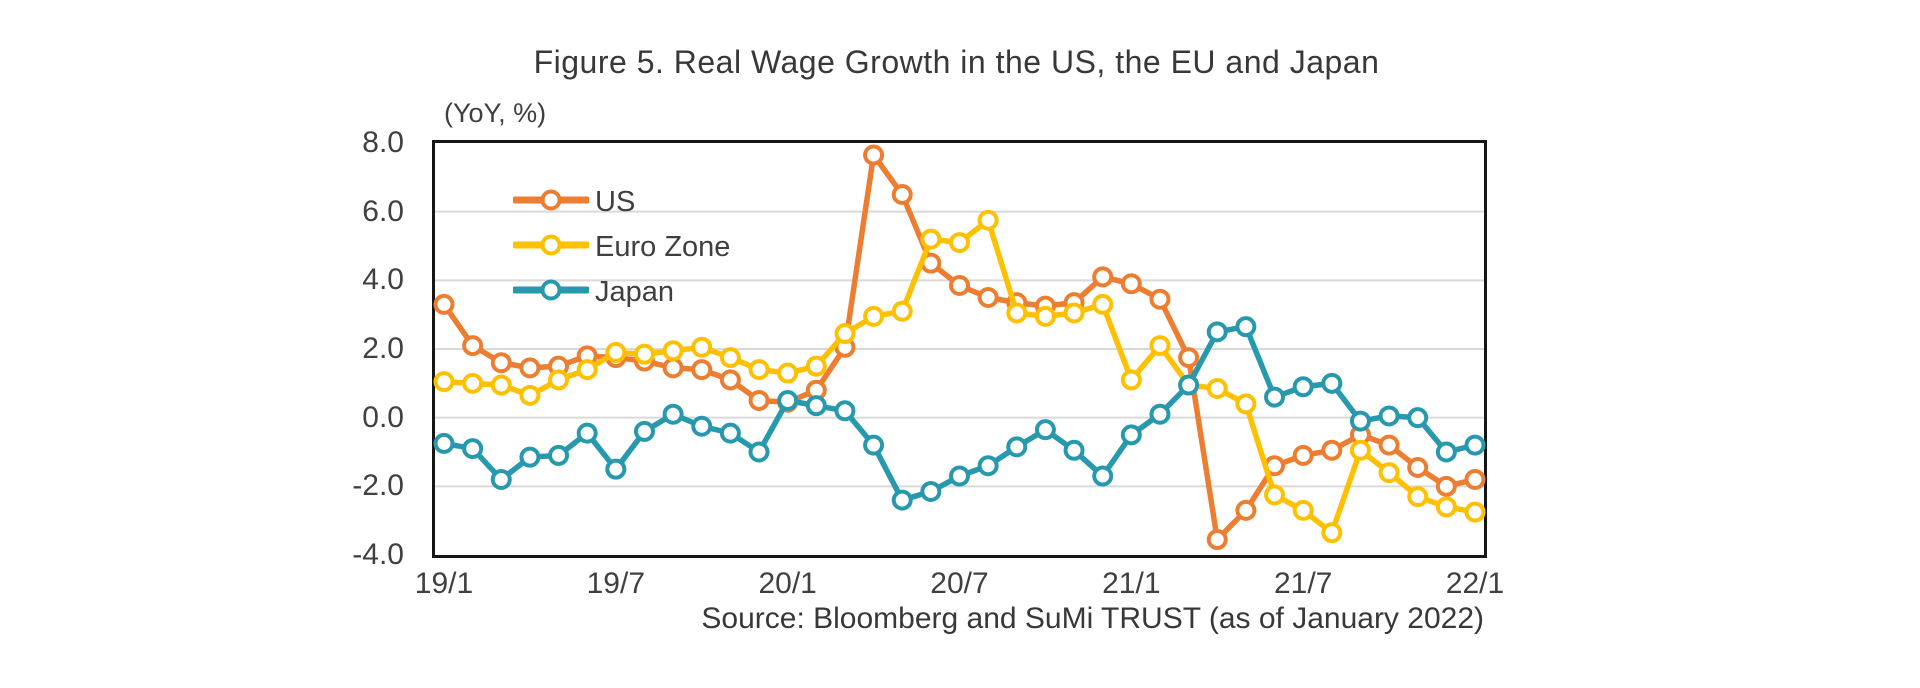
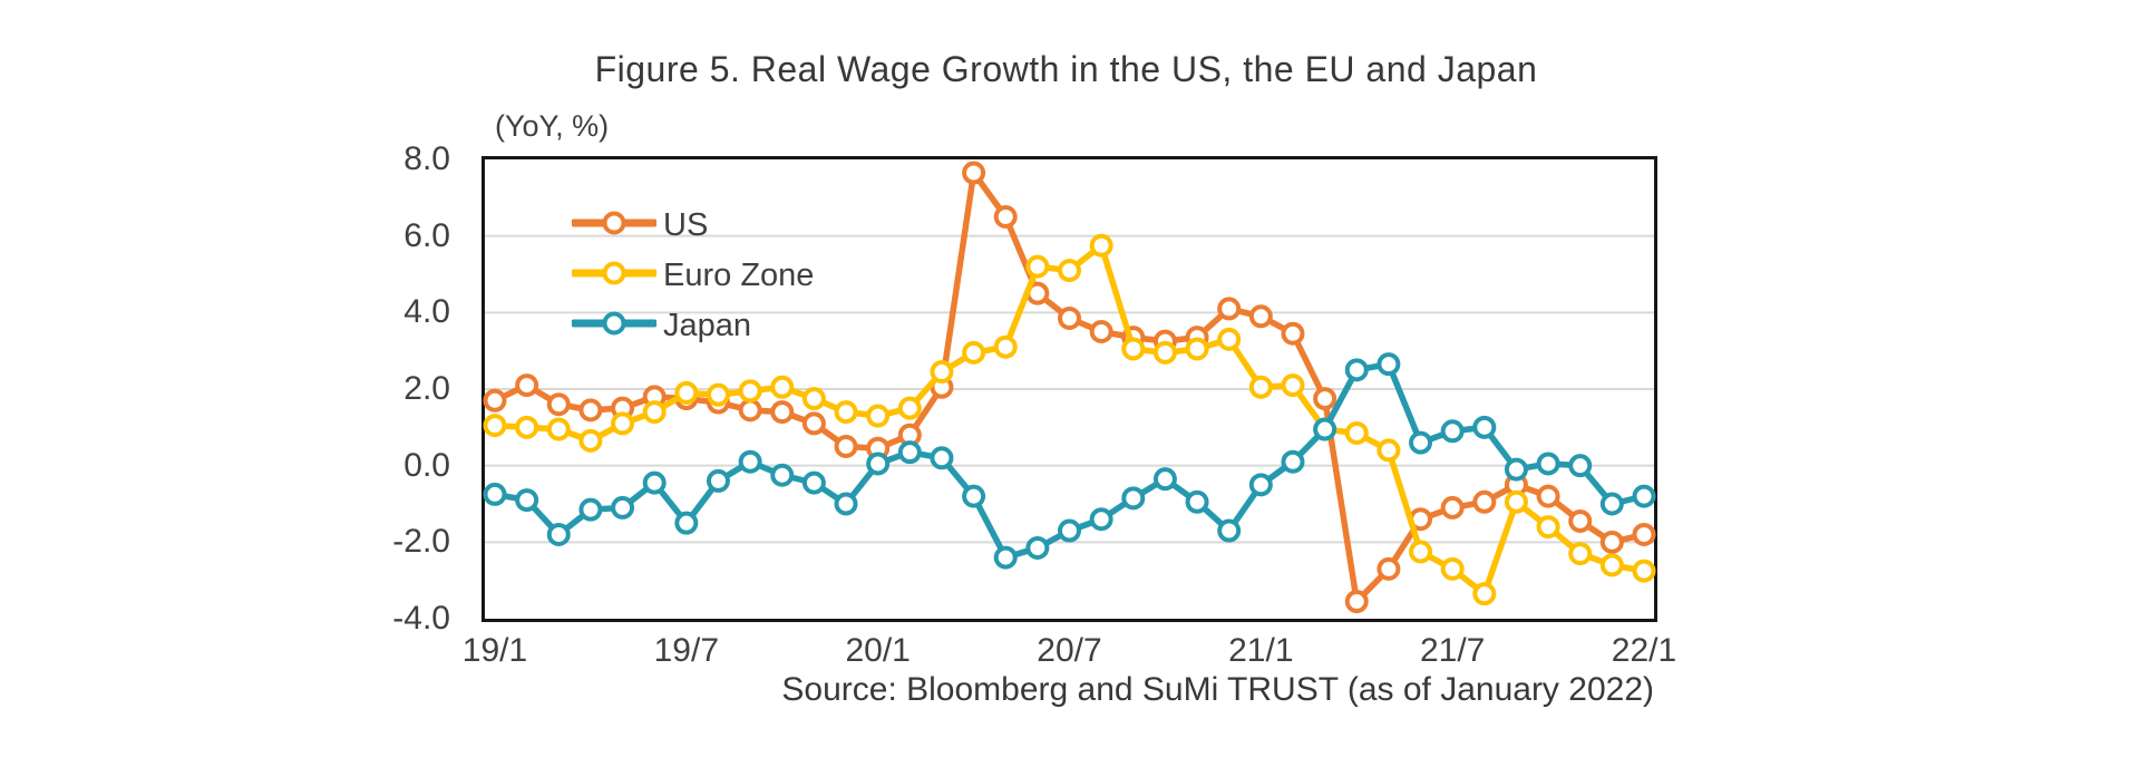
US/19/1: 3.3 -> 1.7
Japan/20/1: 0.5 -> 0.1
Euro Zone/21/1: 1.1 -> 2.0
